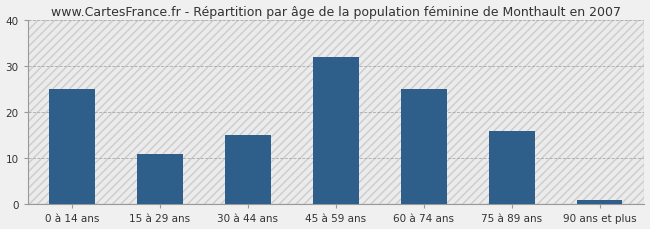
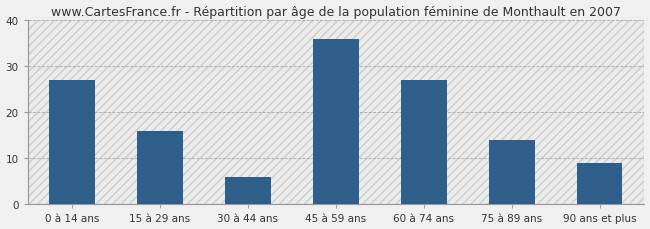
0 à 14 ans: 25 -> 27
15 à 29 ans: 11 -> 16
30 à 44 ans: 15 -> 6
45 à 59 ans: 32 -> 36
60 à 74 ans: 25 -> 27
75 à 89 ans: 16 -> 14
90 ans et plus: 1 -> 9
